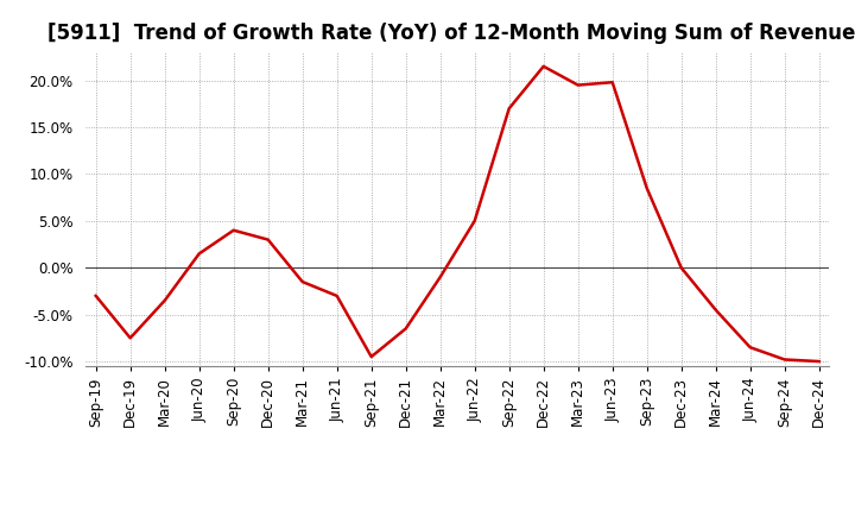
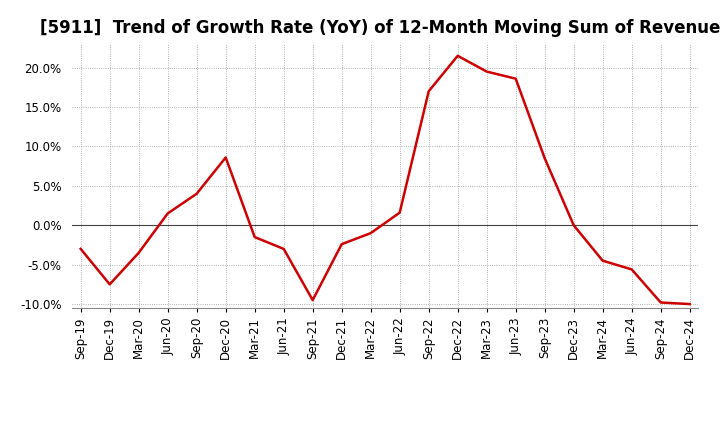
Dec-20: 3.0% -> 8.6%
Dec-21: -6.5% -> -2.4%
Jun-22: 5.0% -> 1.6%
Jun-23: 19.8% -> 18.6%
Jun-24: -8.5% -> -5.6%
